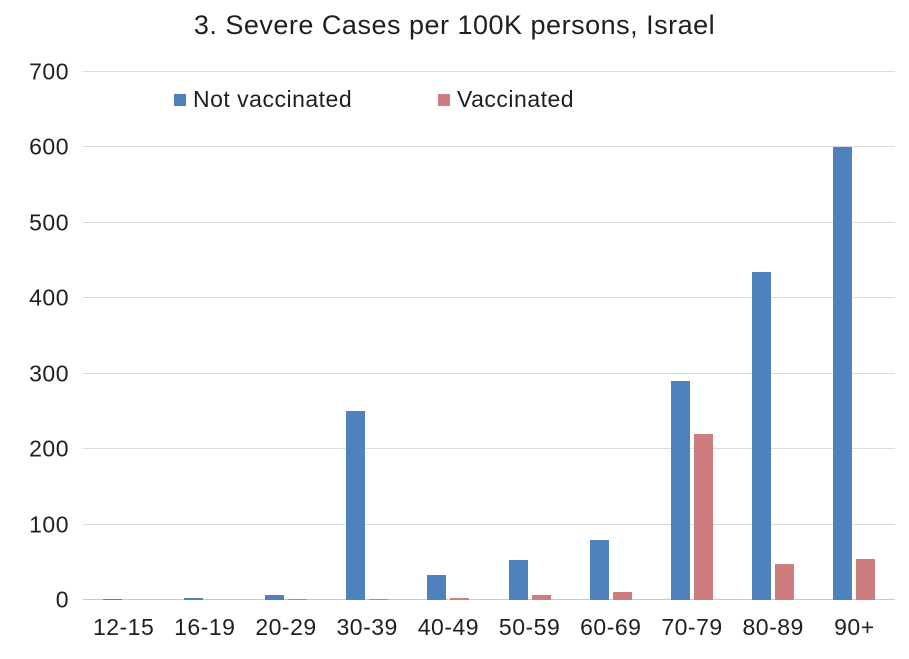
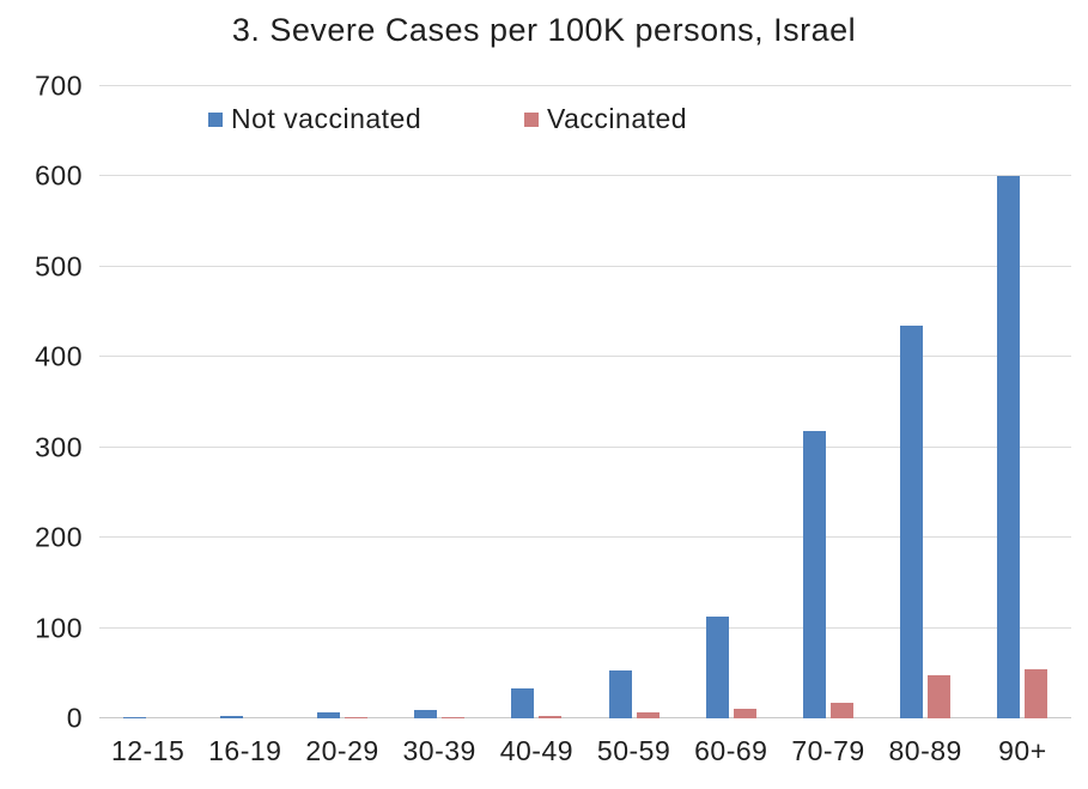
Not vaccinated/30-39: 250 -> 10
Not vaccinated/60-69: 80 -> 110
Not vaccinated/70-79: 290 -> 320
Vaccinated/70-79: 220 -> 20
